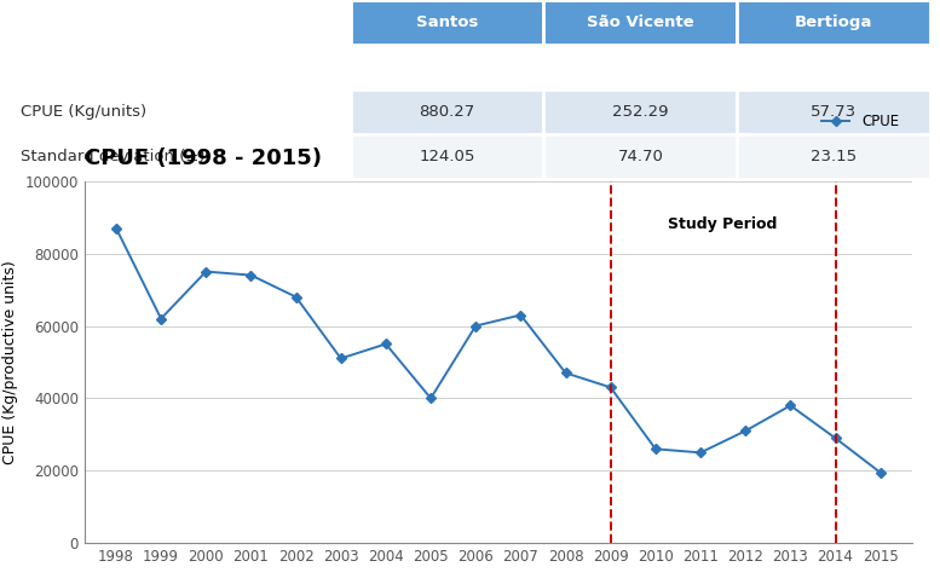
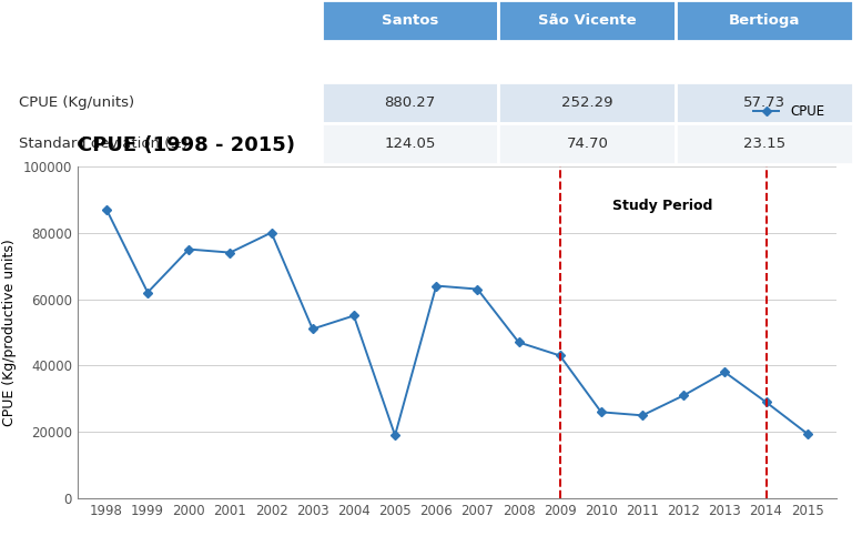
2002: 68000 -> 80000
2005: 40000 -> 19000
2006: 60000 -> 64000
